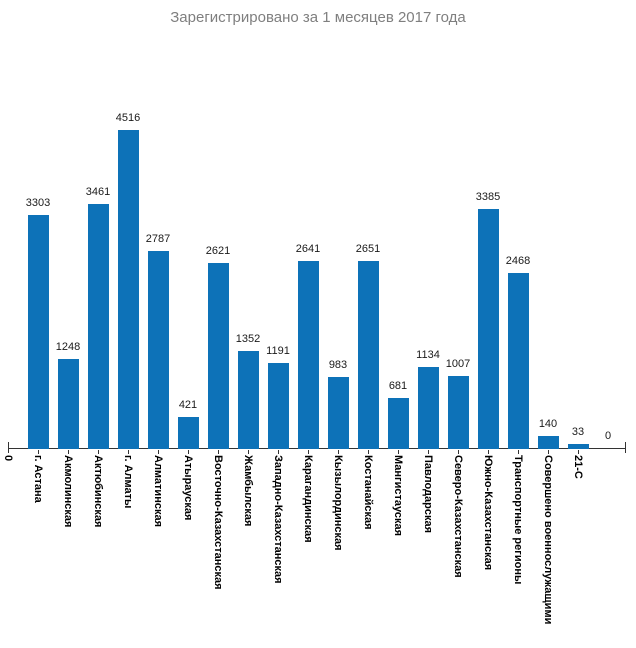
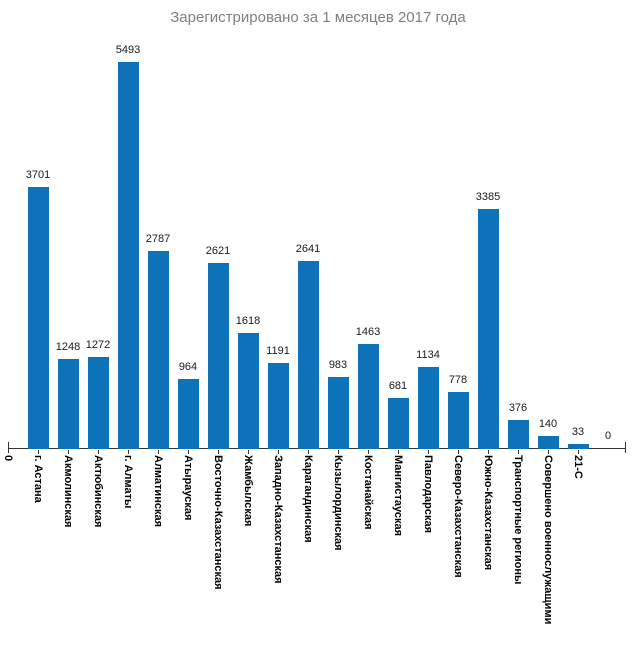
г. Астана: 3303 -> 3701
Актюбинская: 3461 -> 1272
г. Алматы: 4516 -> 5493
Атырауская: 421 -> 964
Жамбылская: 1352 -> 1618
Костанайская: 2651 -> 1463
Северо-Казахстанская: 1007 -> 778
Транспортные регионы: 2468 -> 376
